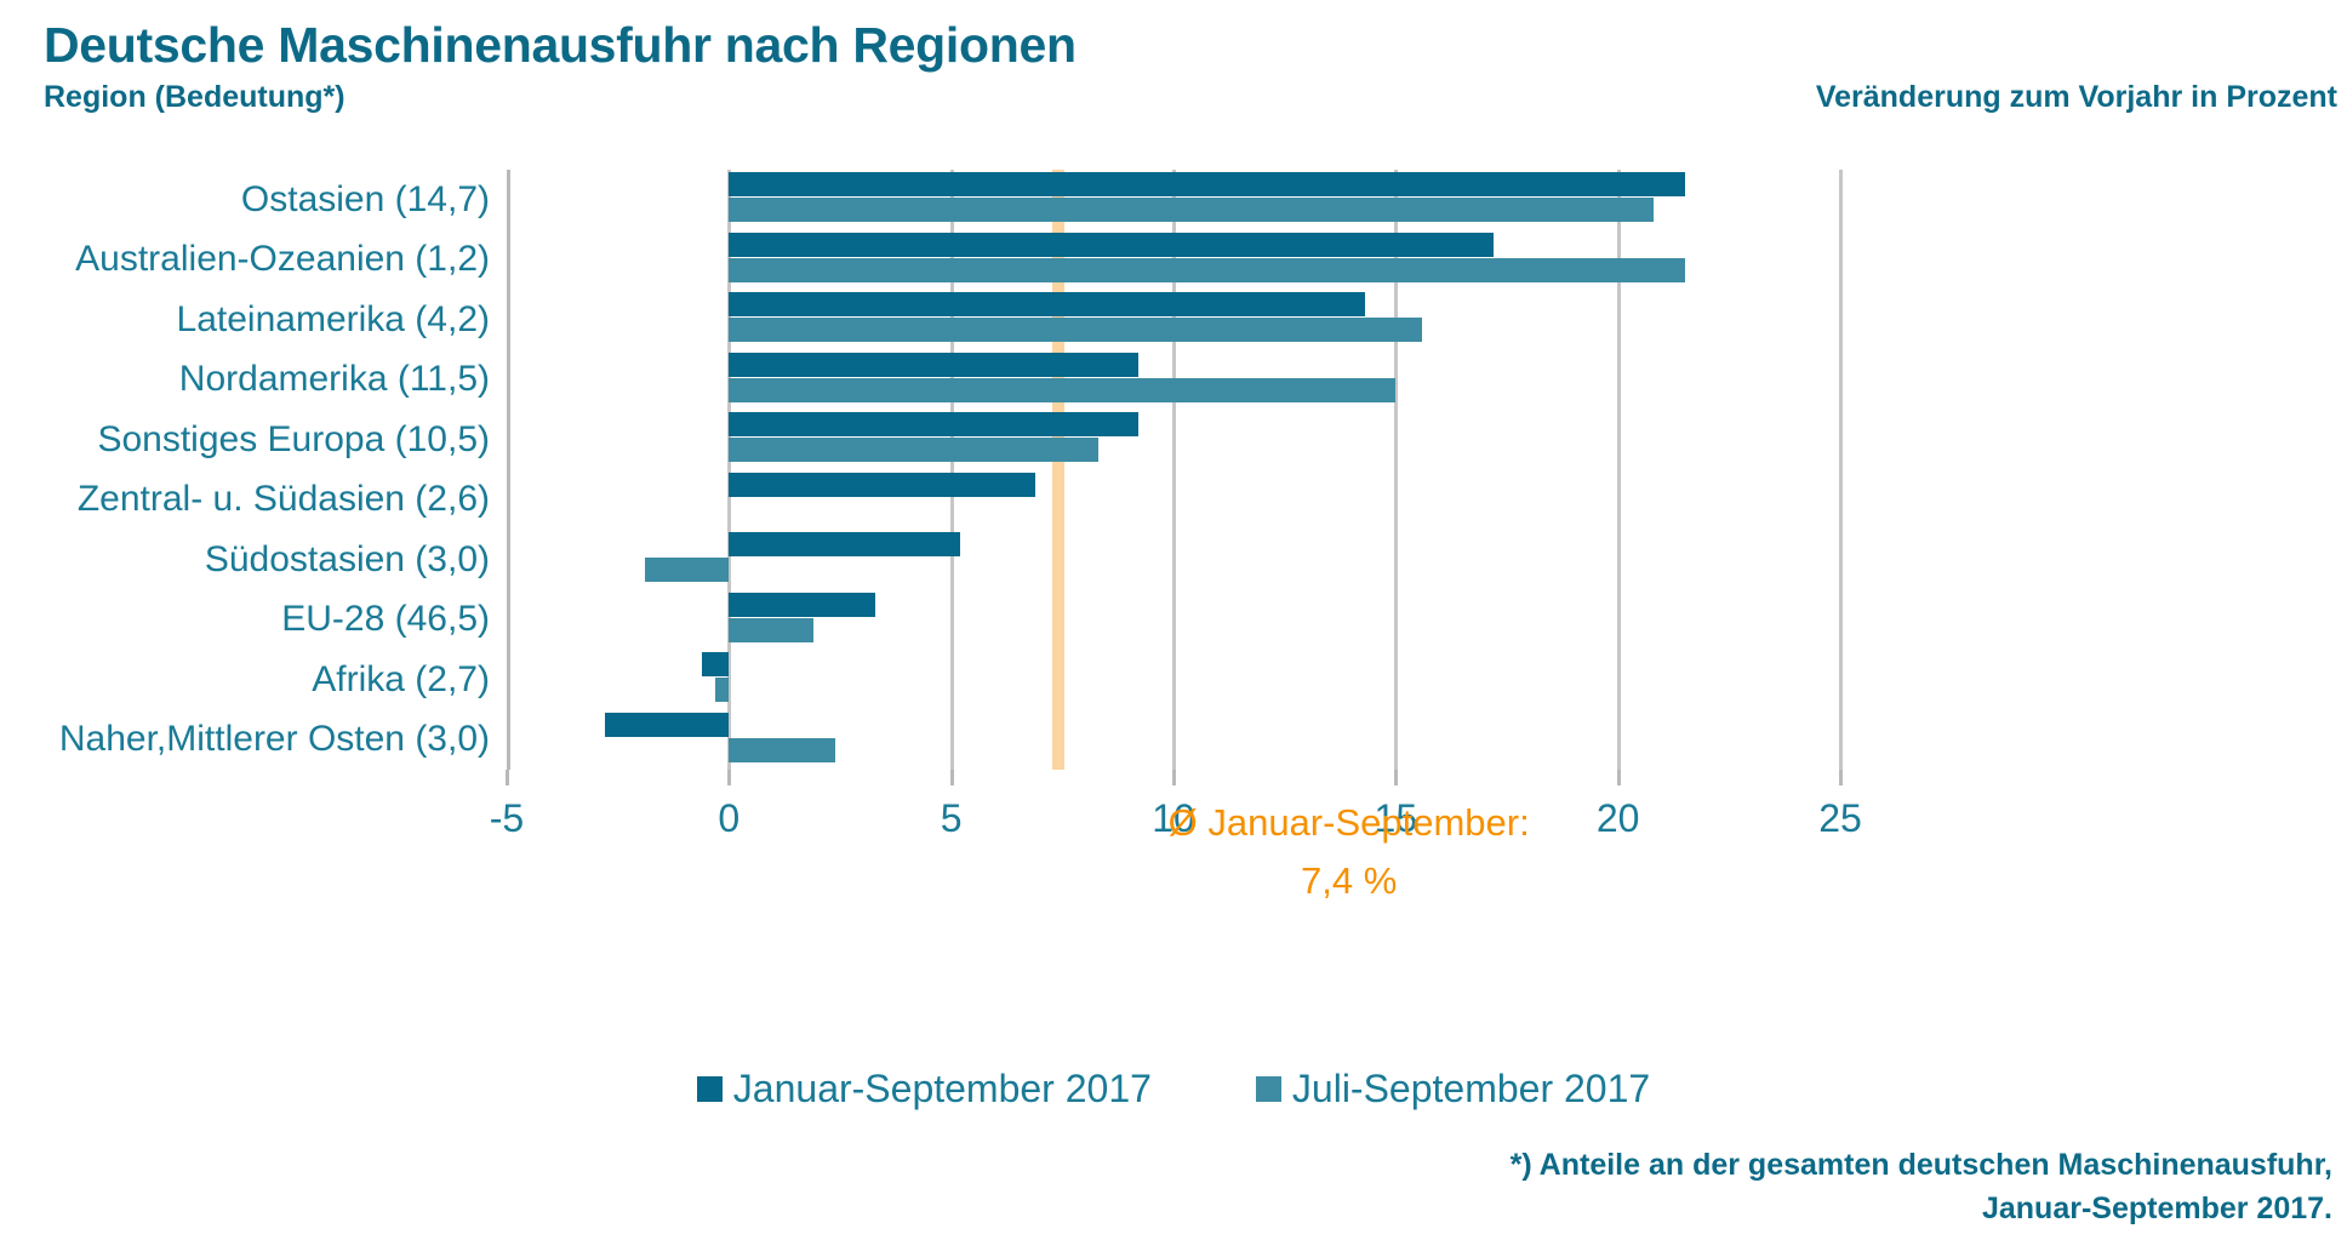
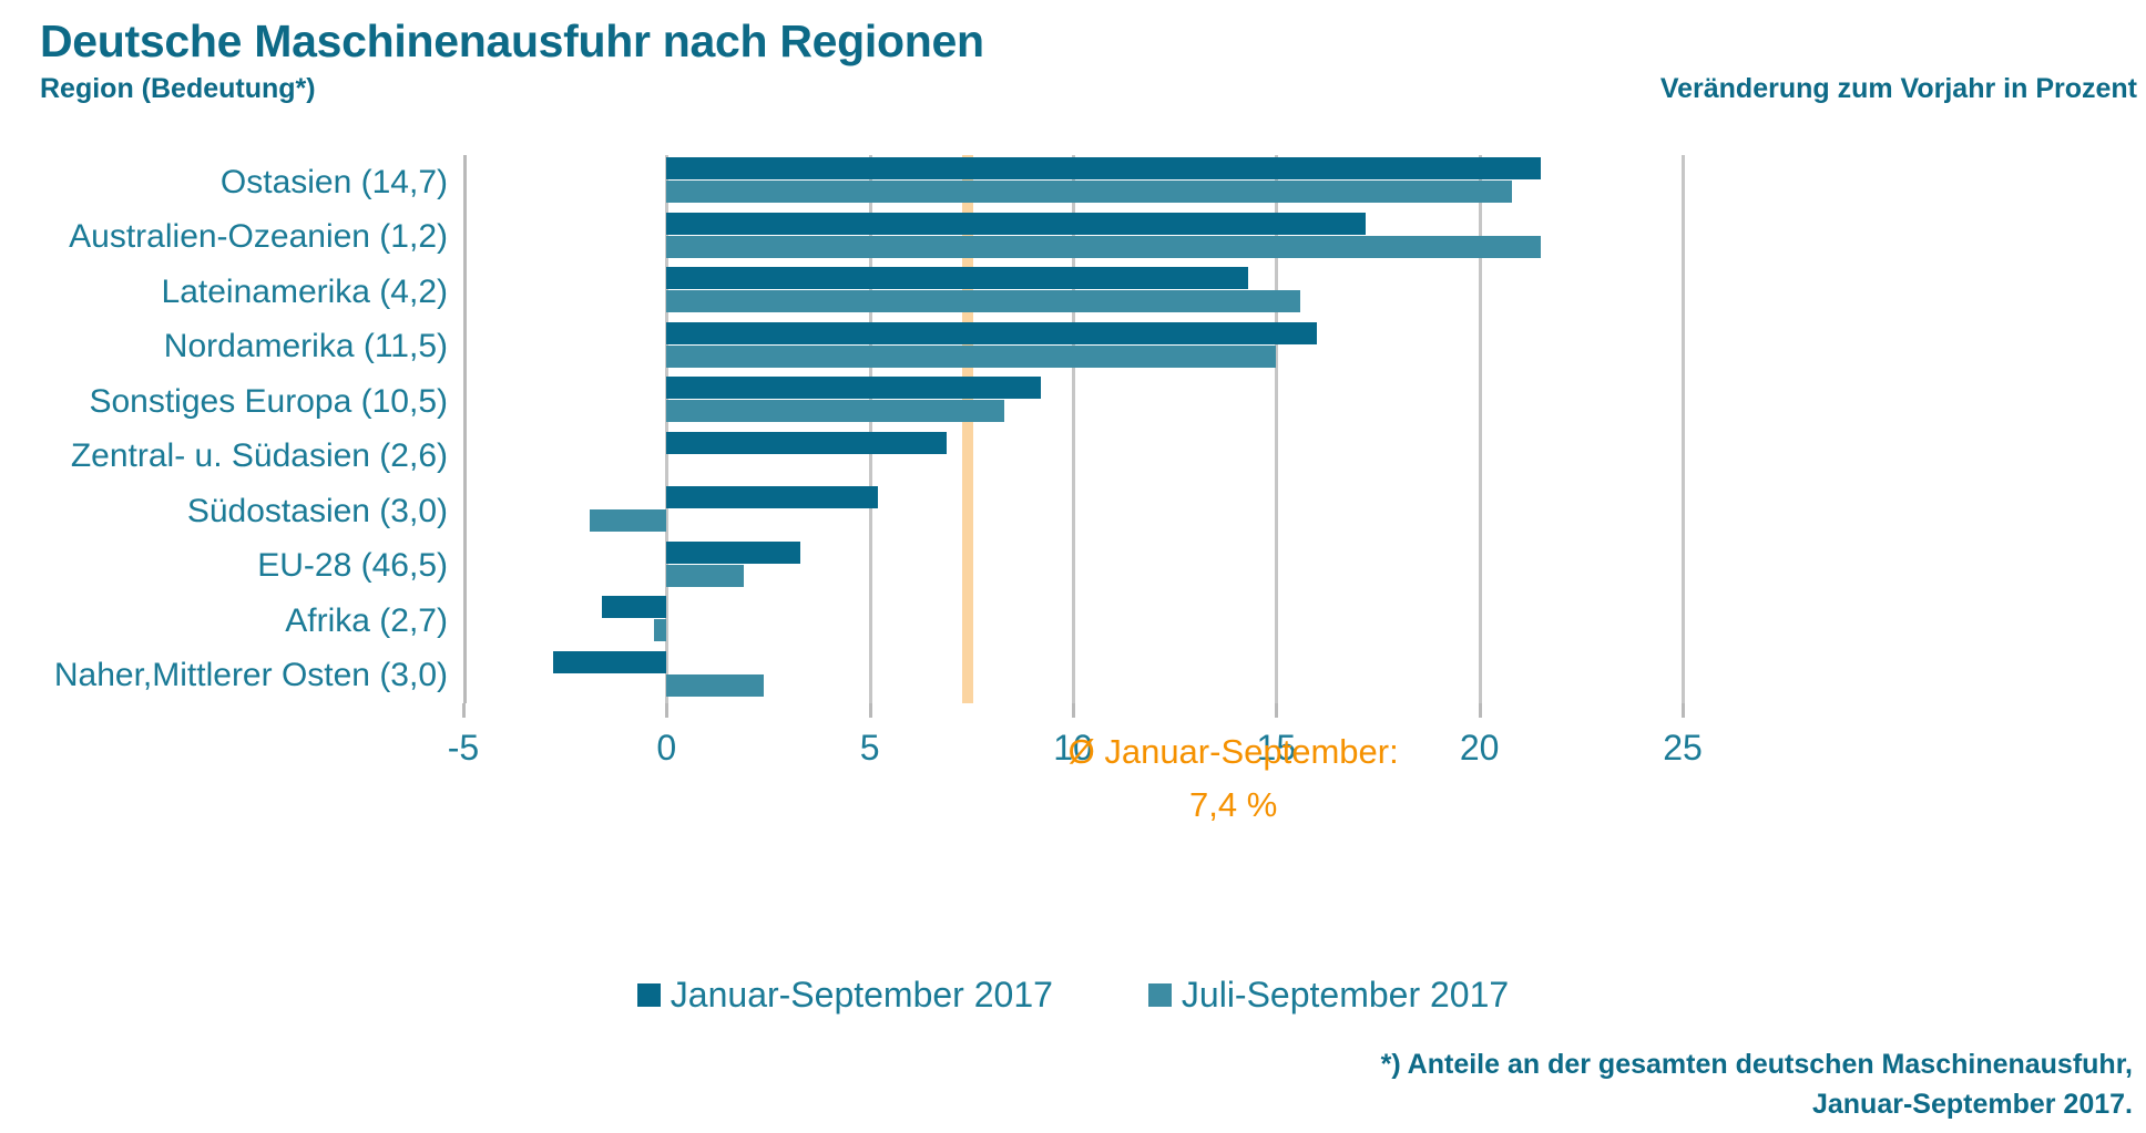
Januar-September 2017/Nordamerika (11,5): 9.2 -> 16.0
Januar-September 2017/Afrika (2,7): -0.6 -> -1.6
